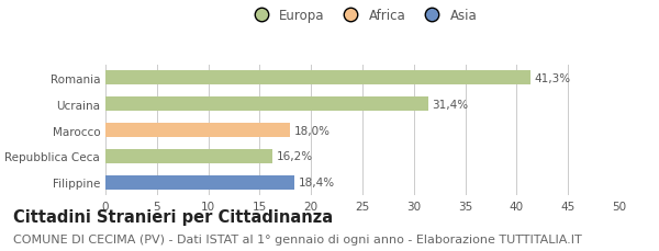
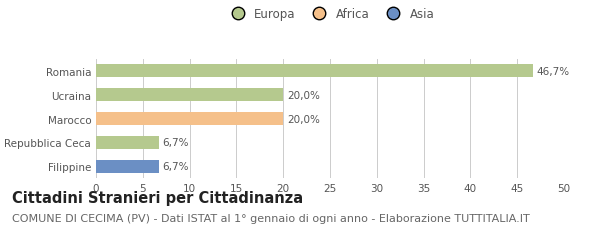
Romania: 41,3% -> 46,7%
Ucraina: 31,4% -> 20,0%
Marocco: 18,0% -> 20,0%
Repubblica Ceca: 16,2% -> 6,7%
Filippine: 18,4% -> 6,7%
